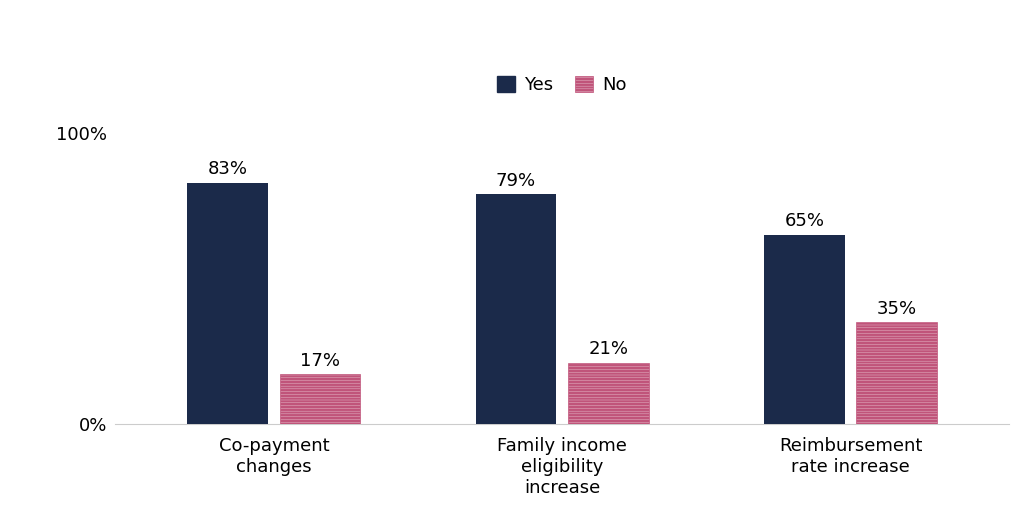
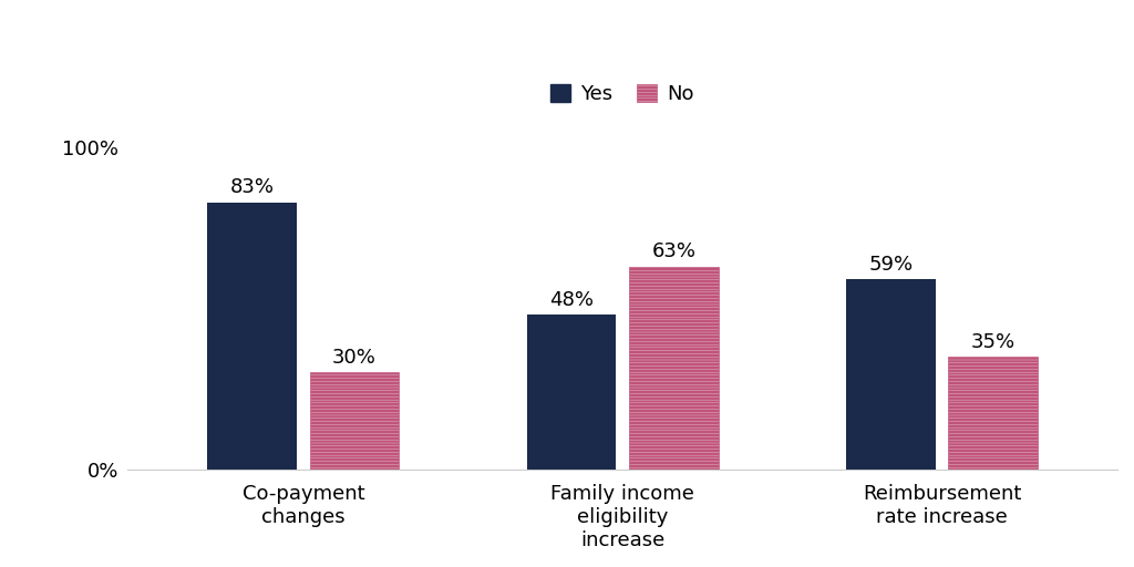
No/Co-payment changes: 17% -> 30%
Yes/Family income eligibility increase: 79% -> 48%
No/Family income eligibility increase: 21% -> 63%
Yes/Reimbursement rate increase: 65% -> 59%
